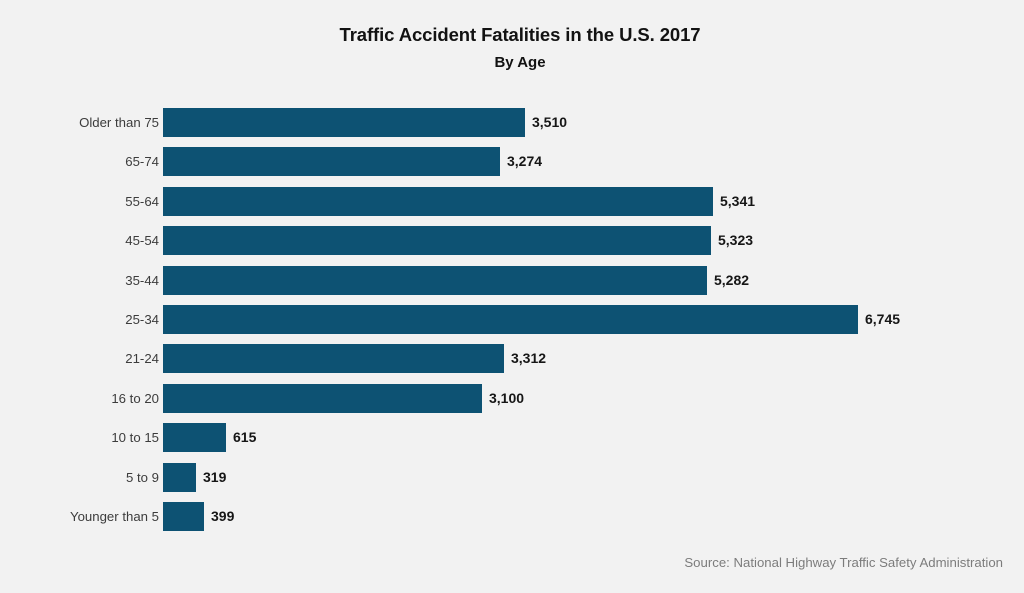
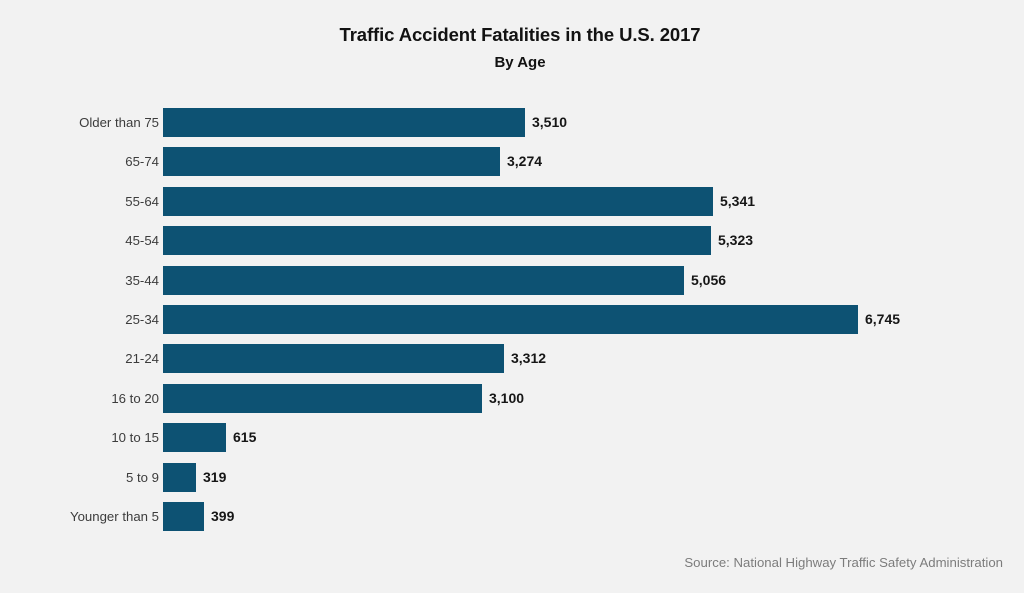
35-44: 5,282 -> 5,056
